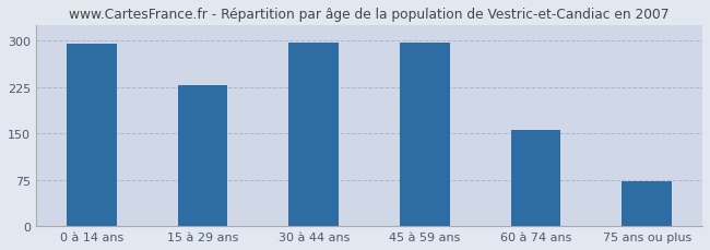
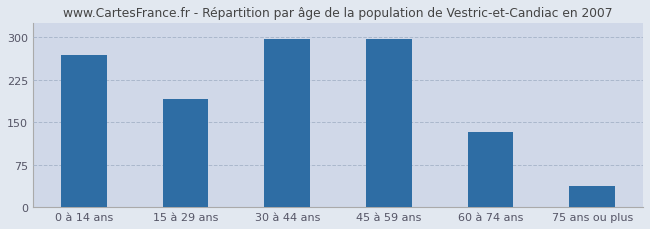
0 à 14 ans: 295 -> 268
15 à 29 ans: 228 -> 190
60 à 74 ans: 155 -> 132
75 ans ou plus: 73 -> 38
